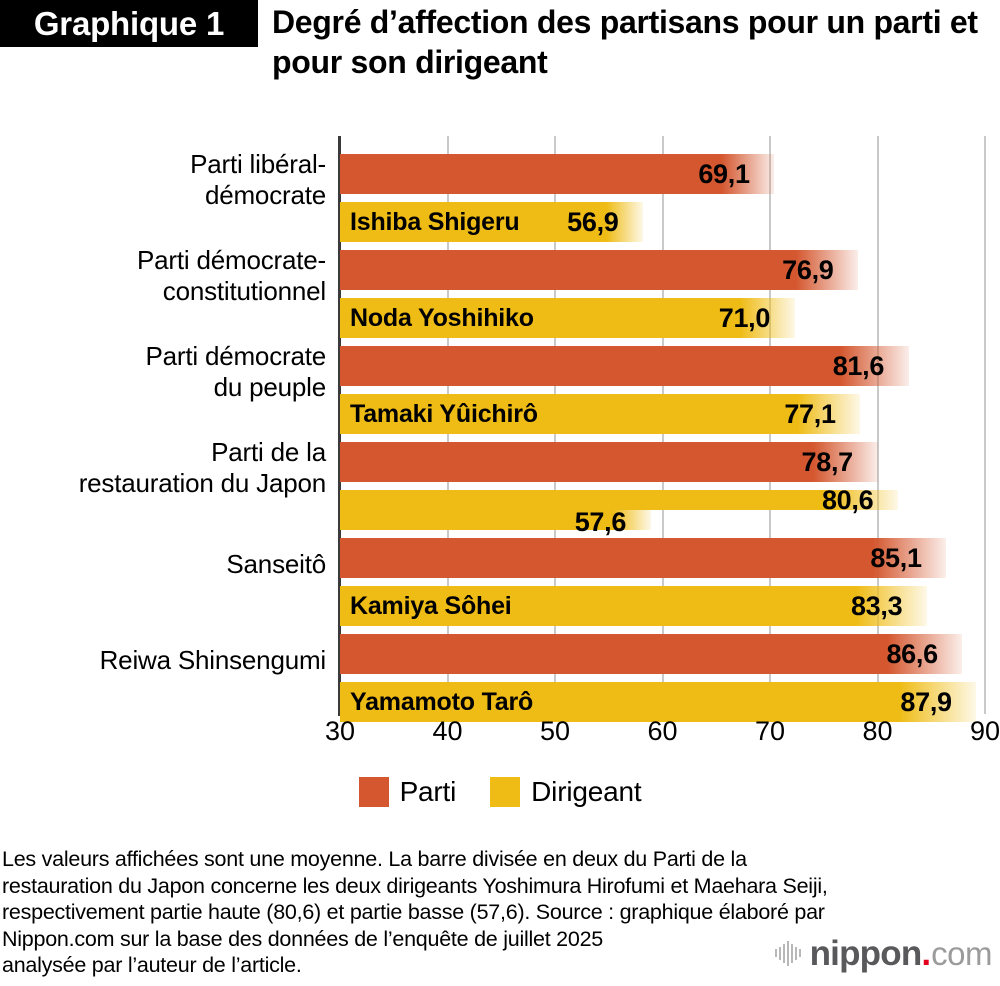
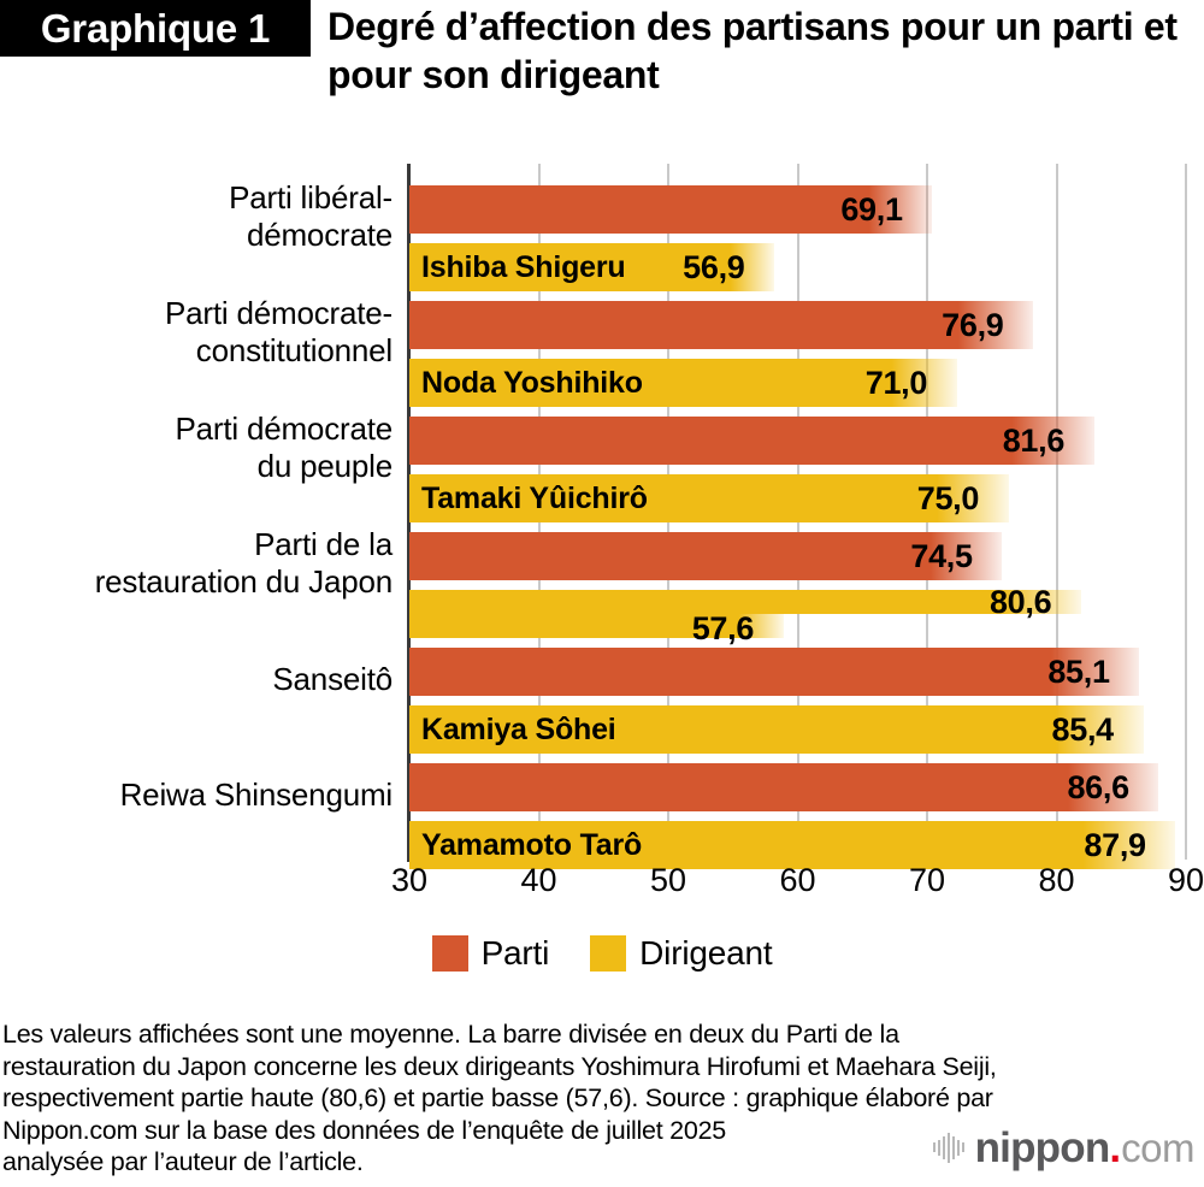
Dirigeant/Parti démocrate du peuple: 77,1 -> 75,0
Parti/Parti de la restauration du Japon: 78,7 -> 74,5
Dirigeant/Sanseitô: 83,3 -> 85,4
